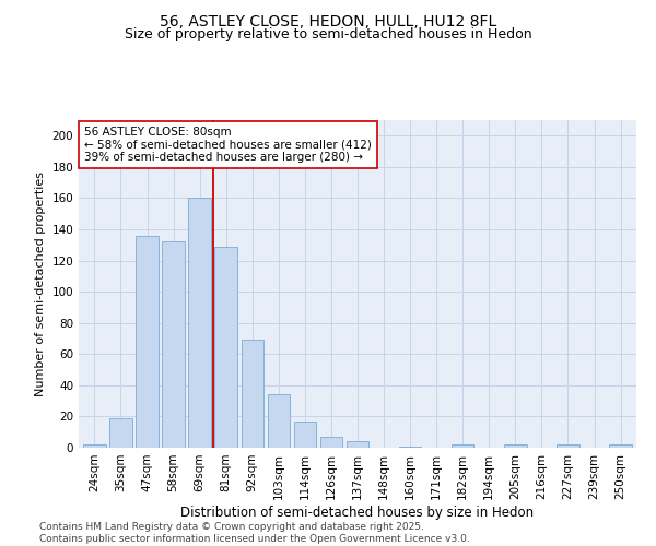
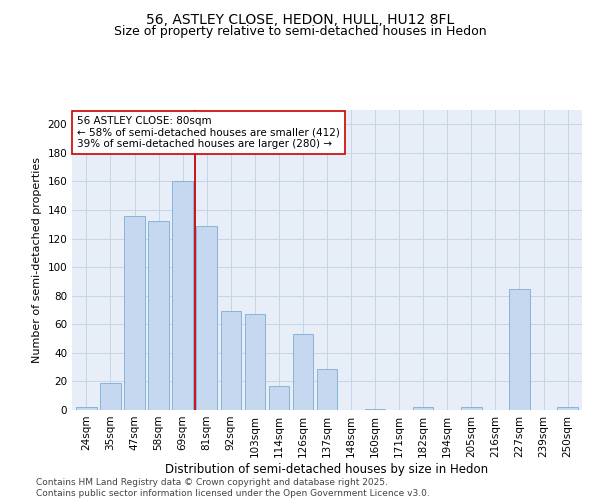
103sqm: 34 -> 67
126sqm: 7 -> 53
137sqm: 4 -> 29
227sqm: 2 -> 85
